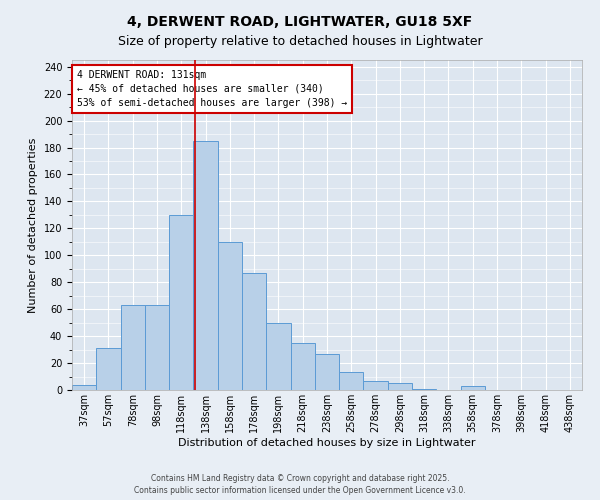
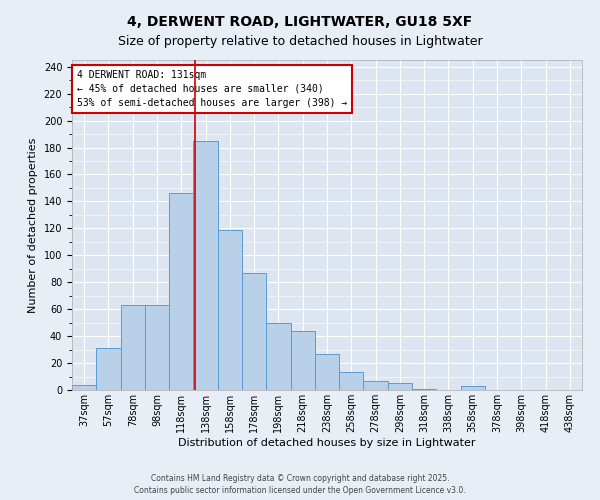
118sqm: 130 -> 146
158sqm: 110 -> 119
218sqm: 35 -> 44
